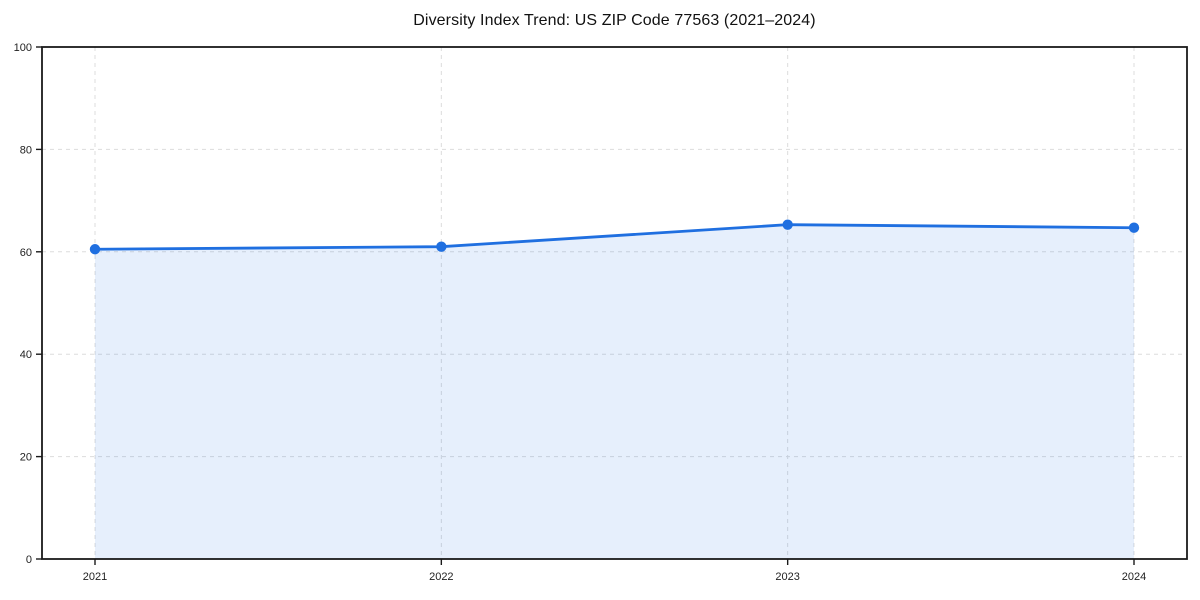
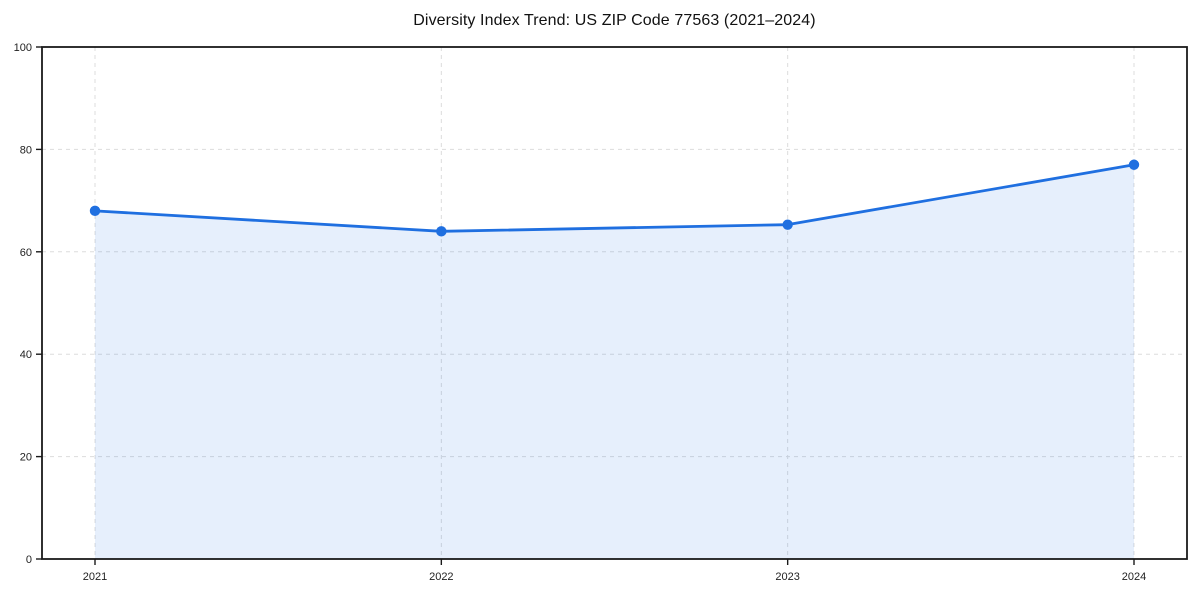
2021: 60 -> 68
2022: 61 -> 64
2024: 65 -> 77
